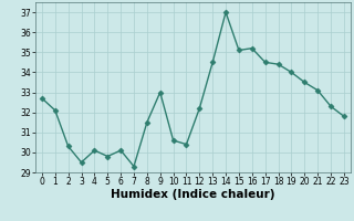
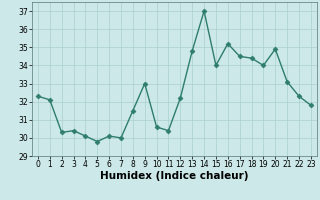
0: 32.7 -> 32.3
3: 29.5 -> 30.4
7: 29.3 -> 30.0
13: 34.5 -> 34.8
15: 35.1 -> 34.0
20: 33.5 -> 34.9
